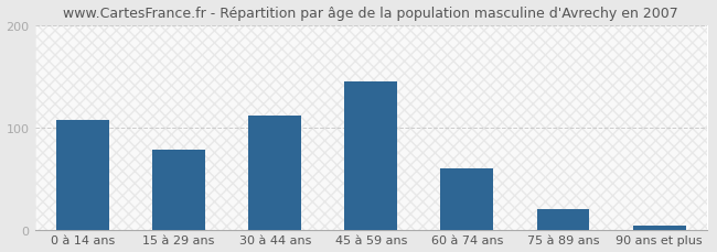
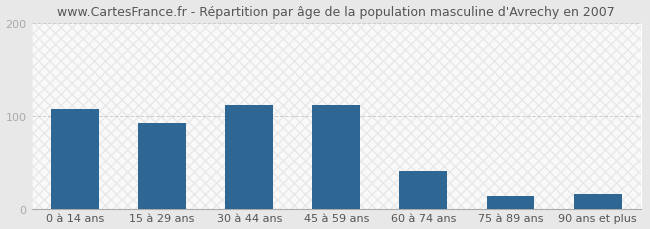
15 à 29 ans: 78 -> 92
45 à 59 ans: 145 -> 112
60 à 74 ans: 60 -> 40
75 à 89 ans: 20 -> 14
90 ans et plus: 4 -> 16
